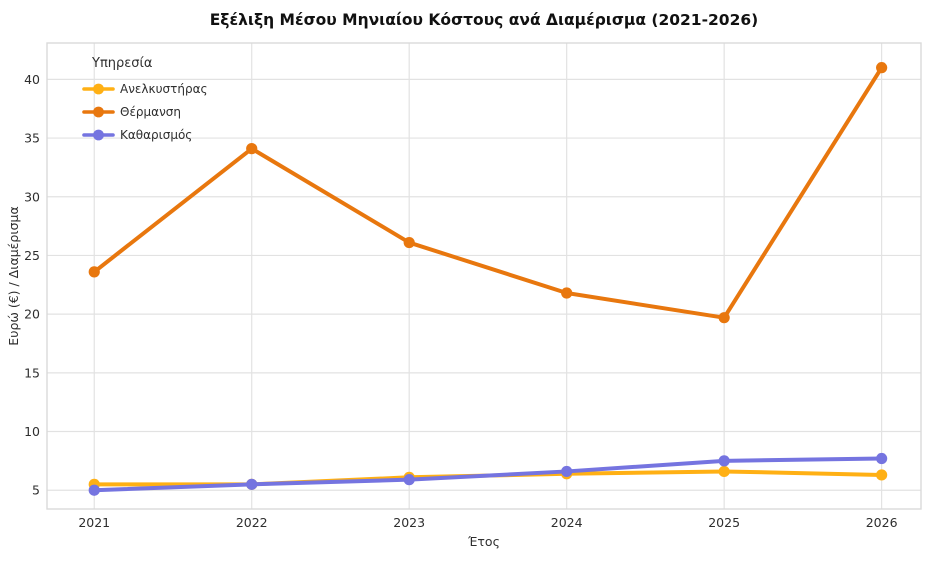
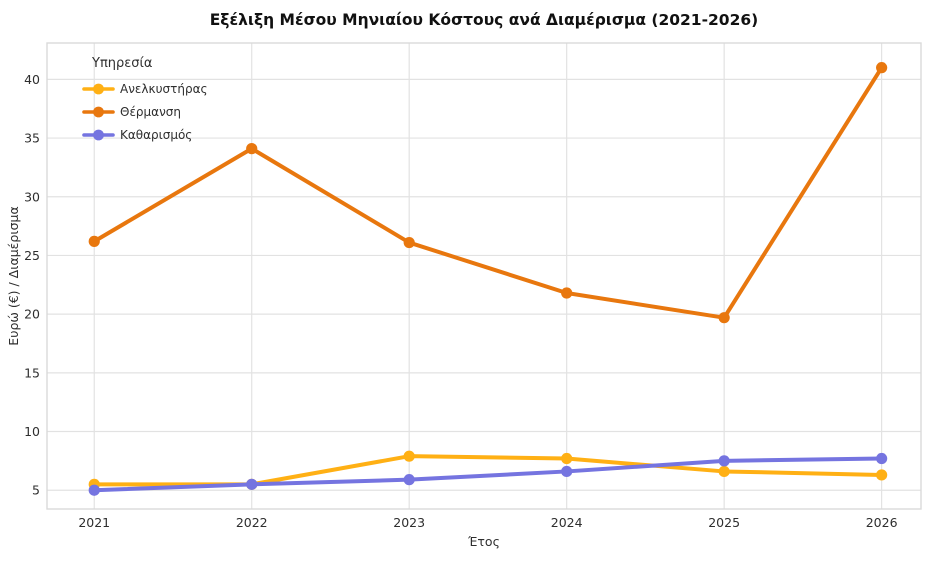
Θέρμανση/2021: 23.6 -> 26.2
Ανελκυστήρας/2023: 6.1 -> 7.9
Ανελκυστήρας/2024: 6.4 -> 7.7
